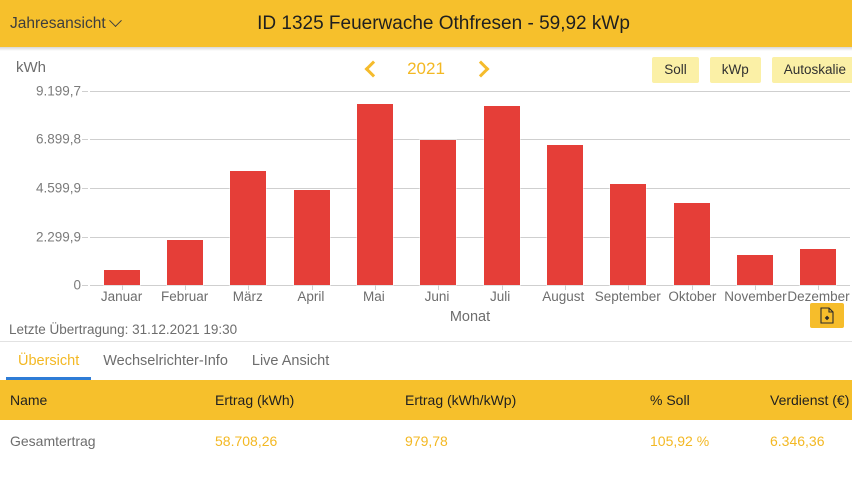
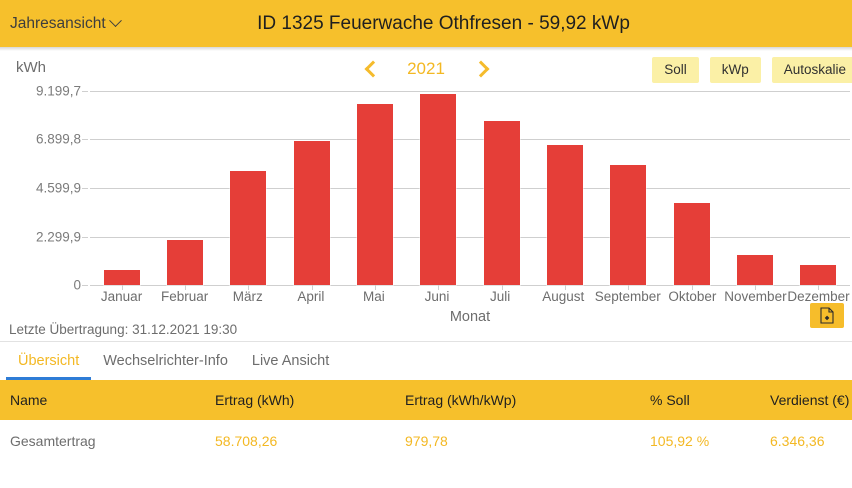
April: 4500 -> 6800
Juni: 6900 -> 9000
Juli: 8500 -> 7800
September: 4800 -> 5700
Dezember: 1700 -> 1000
